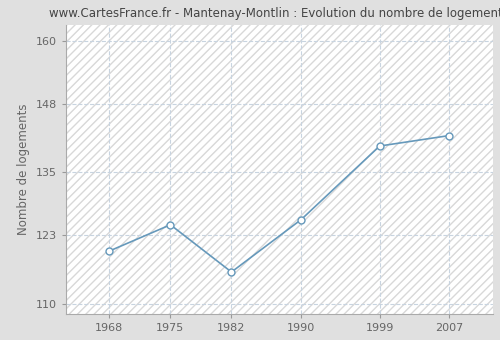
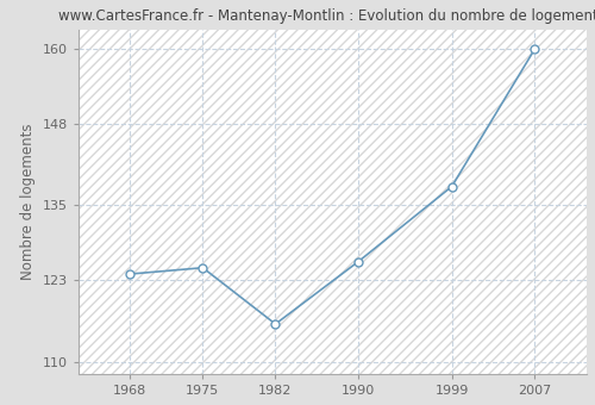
1968: 120 -> 124
1999: 140 -> 138
2007: 142 -> 160
